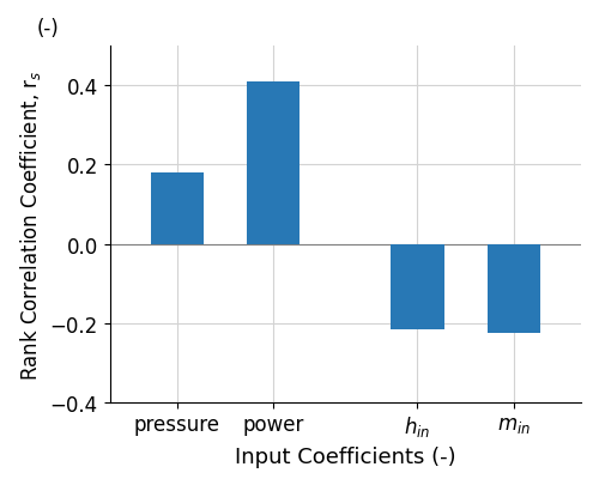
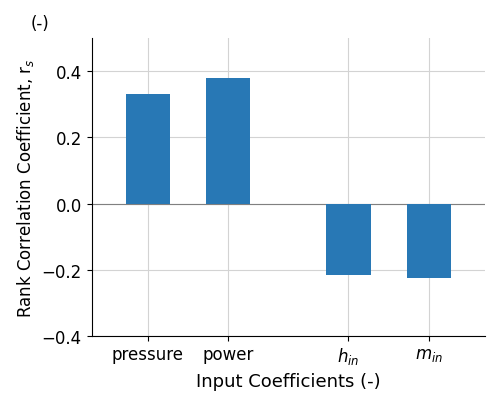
pressure: 0.180 -> 0.330
power: 0.410 -> 0.380
